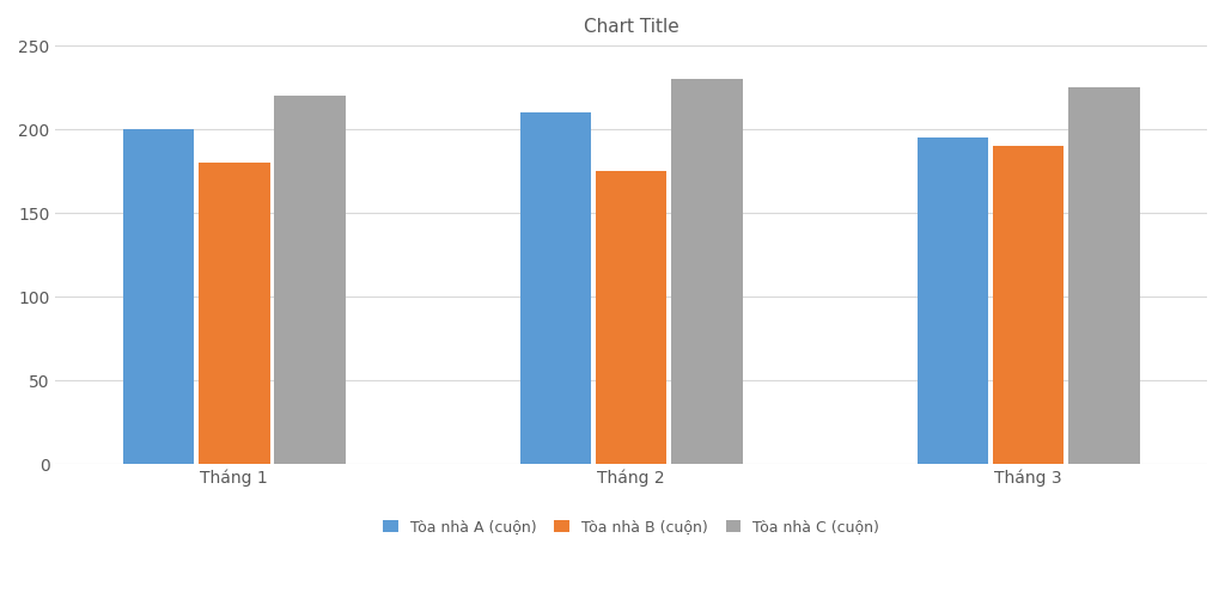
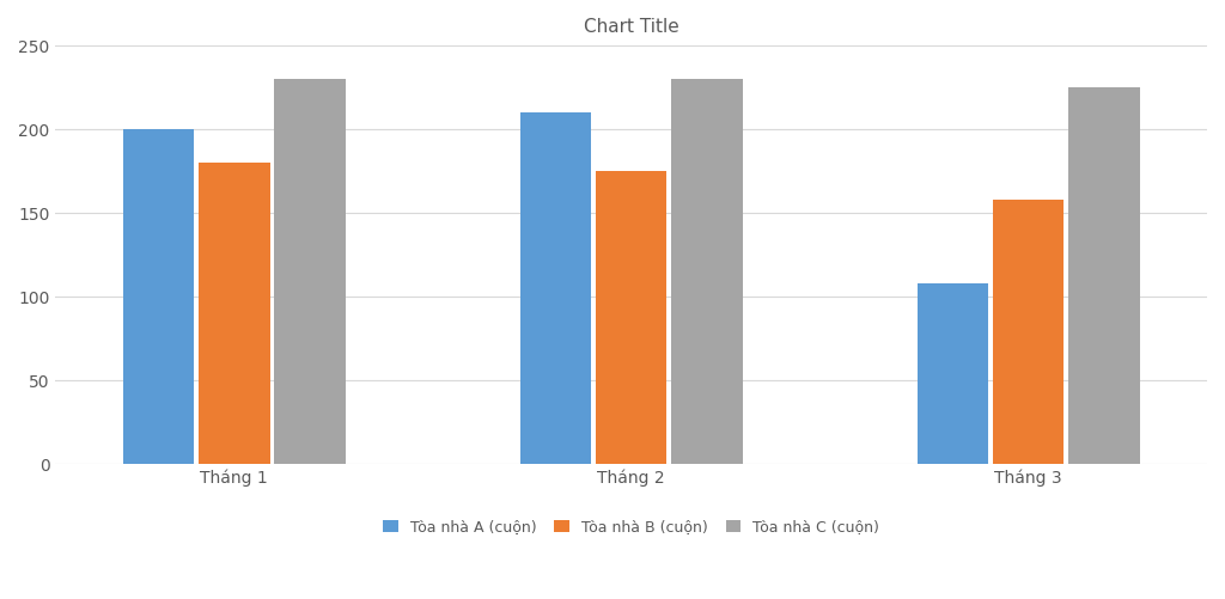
Tòa nhà C (cuộn)/Tháng 1: 220 -> 230
Tòa nhà A (cuộn)/Tháng 3: 195 -> 108
Tòa nhà B (cuộn)/Tháng 3: 190 -> 158
